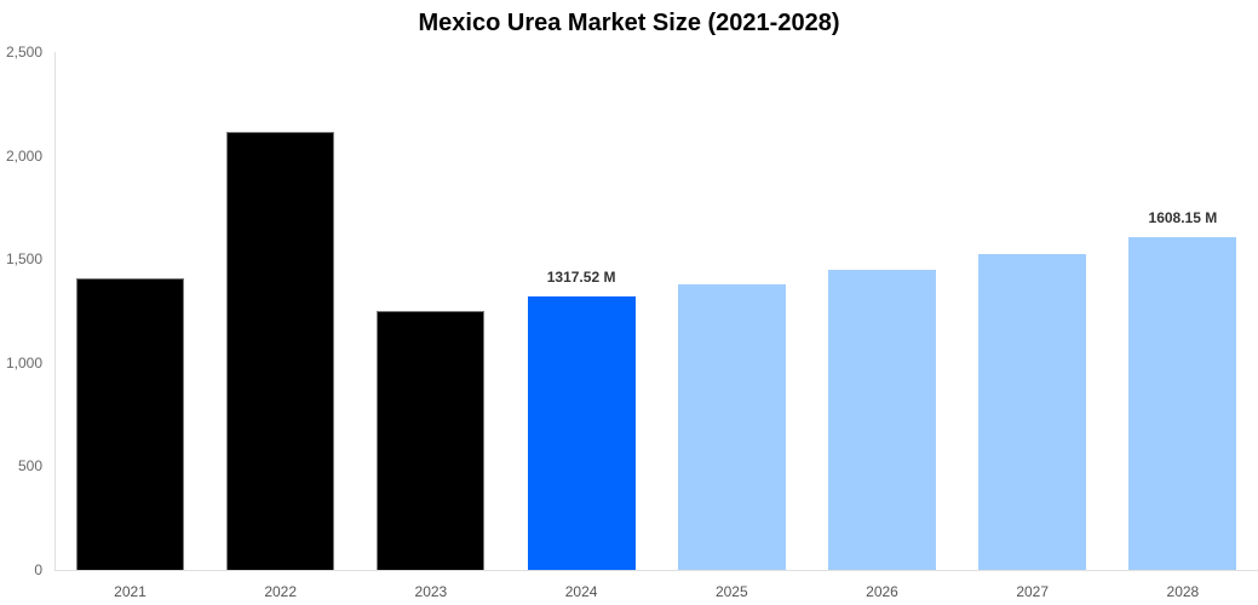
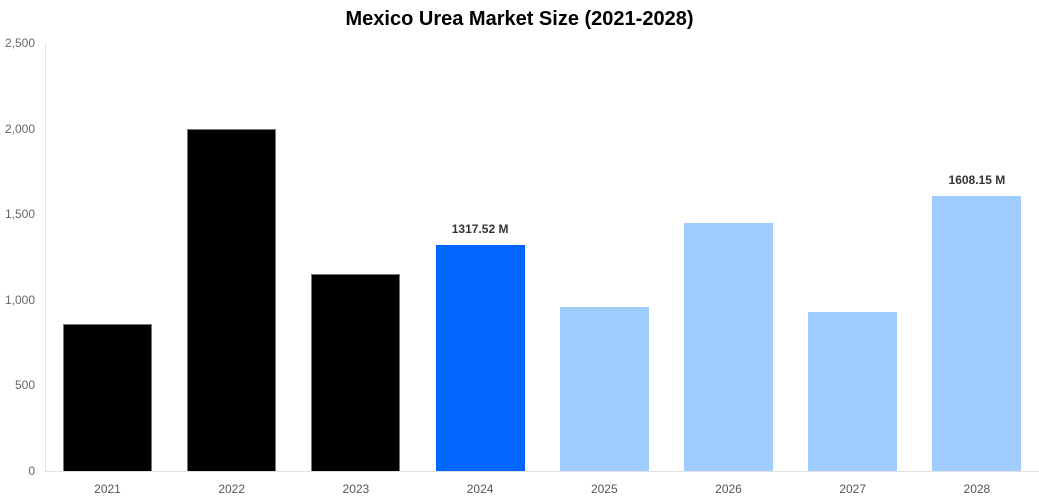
2021: 1410 -> 860
2022: 2110 -> 2000
2023: 1250 -> 1150
2025: 1380 -> 960
2027: 1520 -> 930
